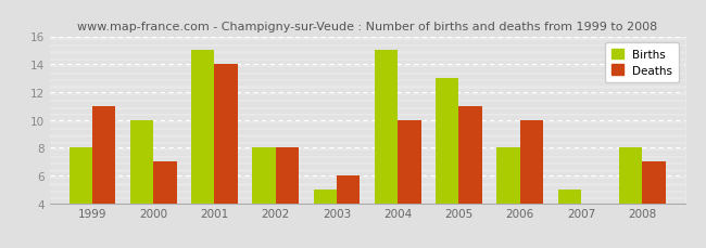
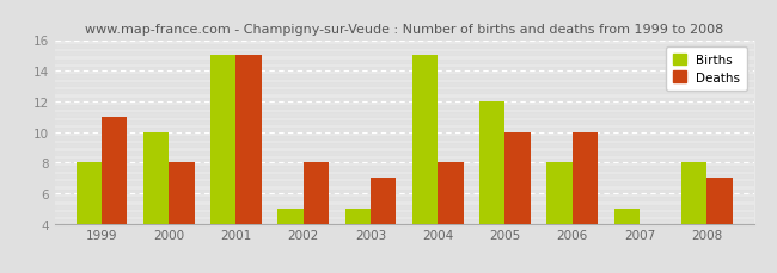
Deaths/2000: 7 -> 8
Deaths/2001: 14 -> 15
Births/2002: 8 -> 5
Deaths/2003: 6 -> 7
Deaths/2004: 10 -> 8
Births/2005: 13 -> 12
Deaths/2005: 11 -> 10
